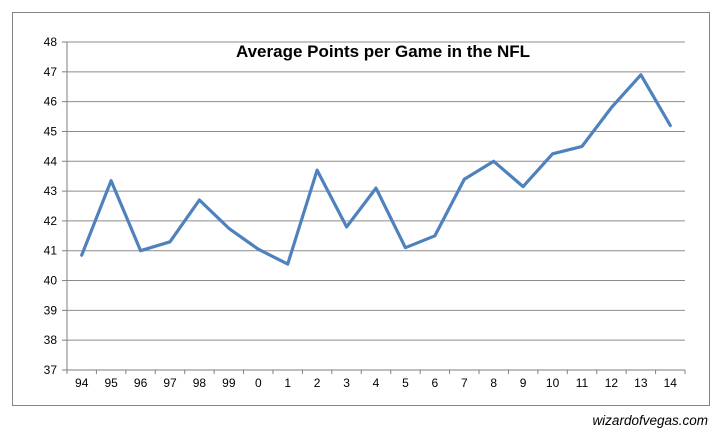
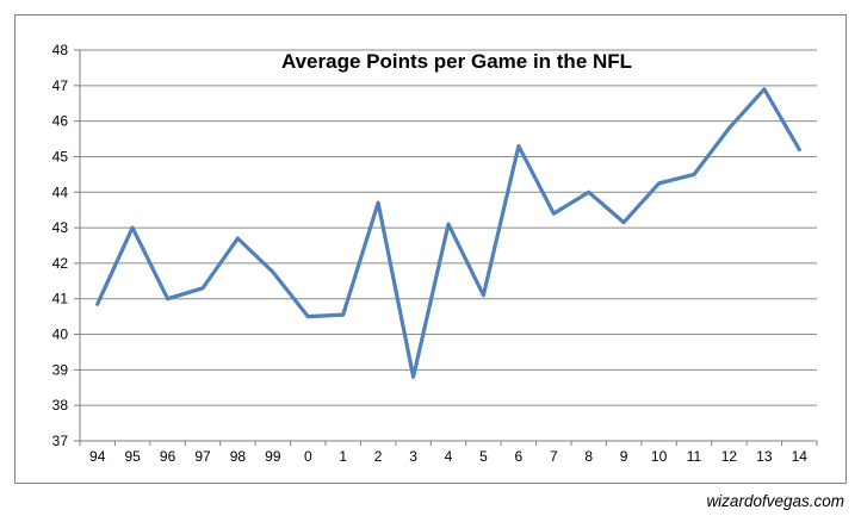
95: 43.4 -> 43.0
0: 41.0 -> 40.5
3: 41.8 -> 38.8
6: 41.5 -> 45.3
